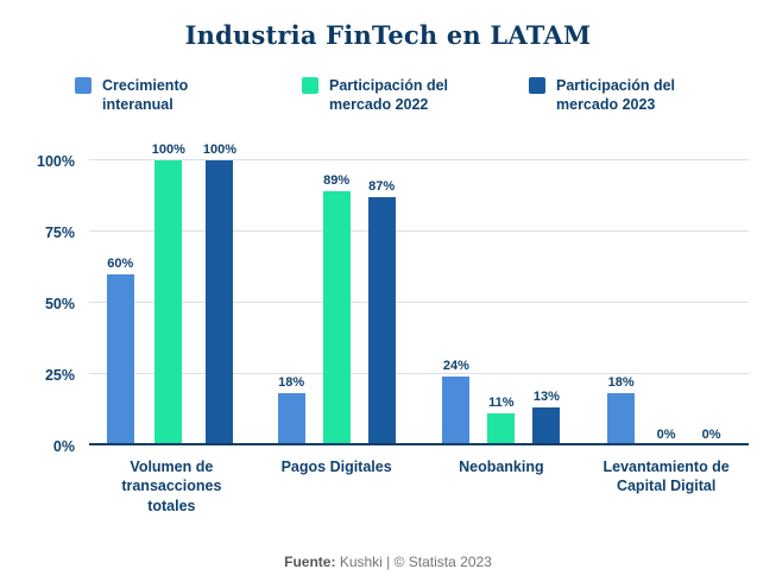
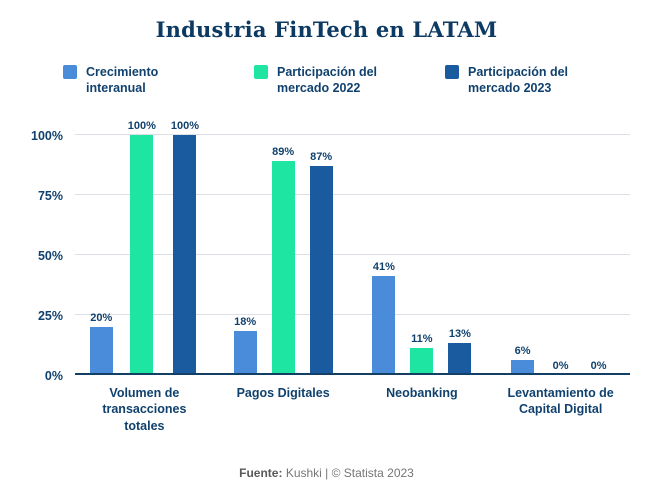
Crecimiento interanual/Volumen de transacciones totales: 60% -> 20%
Crecimiento interanual/Neobanking: 24% -> 41%
Crecimiento interanual/Levantamiento de Capital Digital: 18% -> 6%
